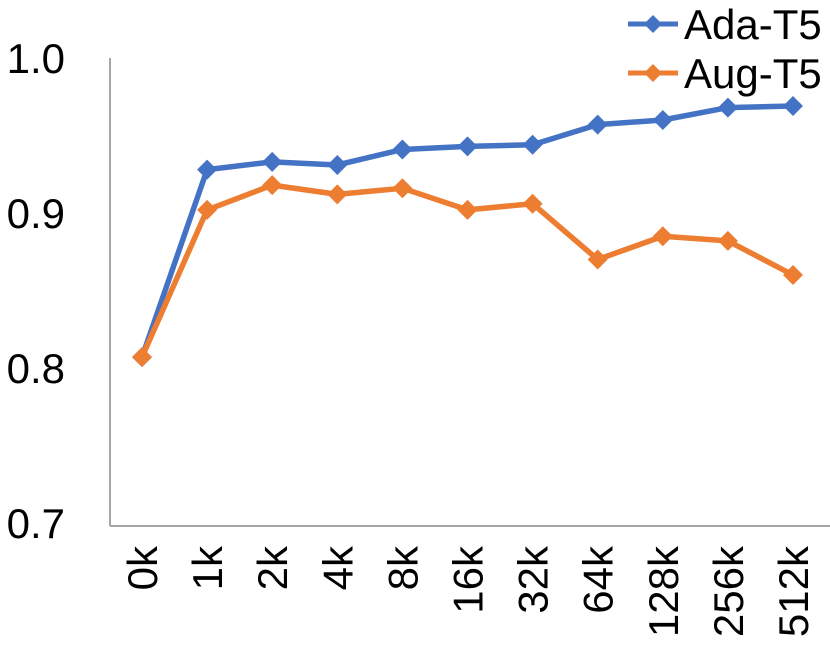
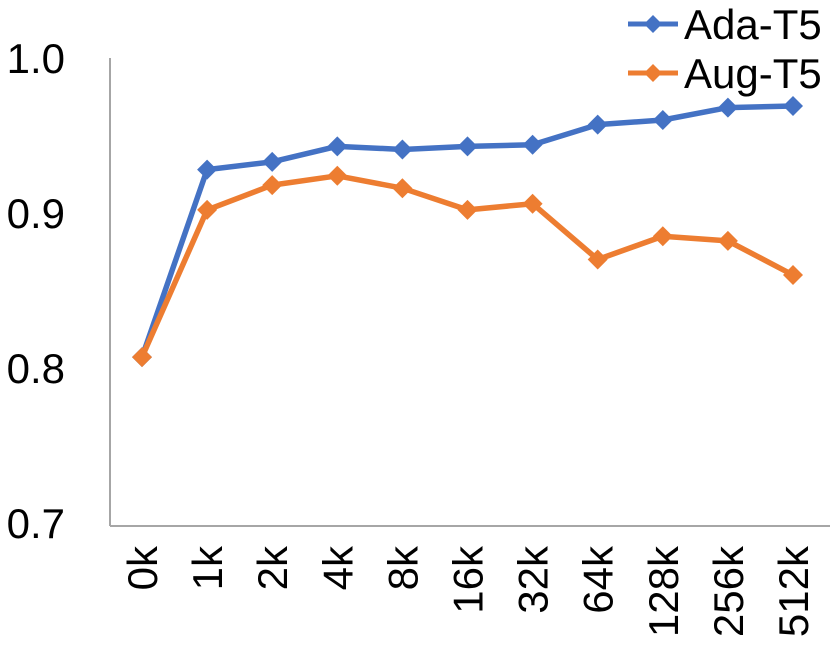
Ada-T5/4k: 0.931 -> 0.943
Aug-T5/4k: 0.912 -> 0.924
